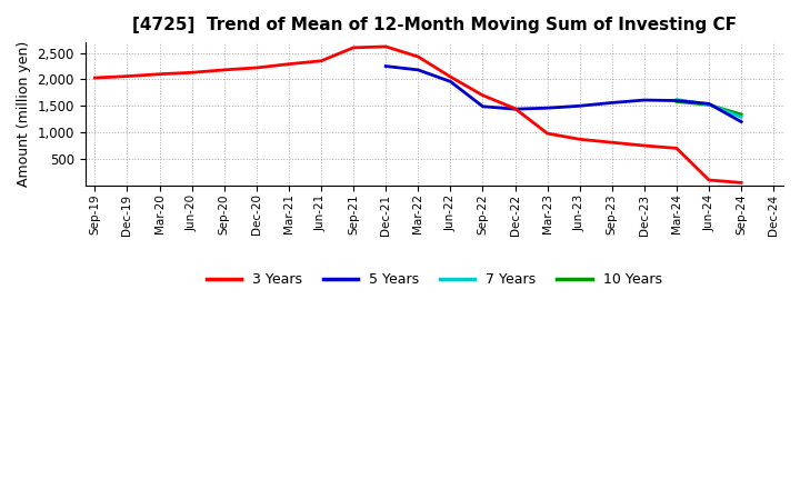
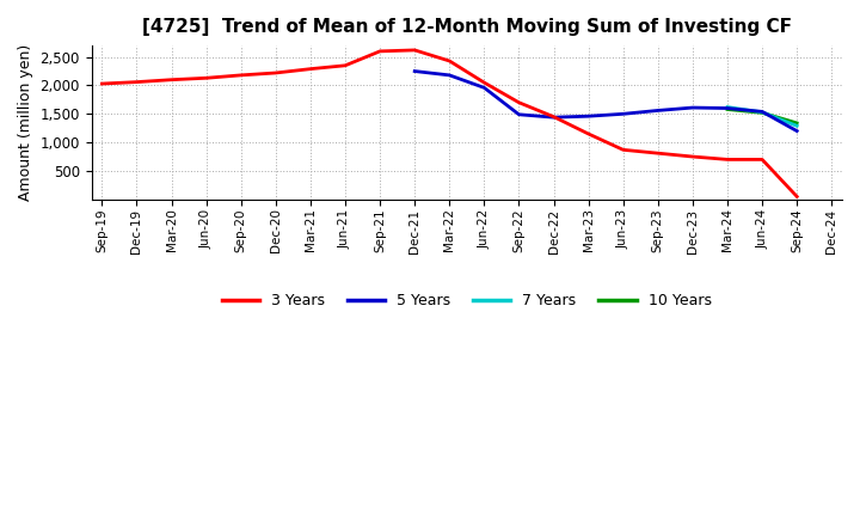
3 Years/Mar-23: 980 -> 1,150
3 Years/Jun-24: 100 -> 700
